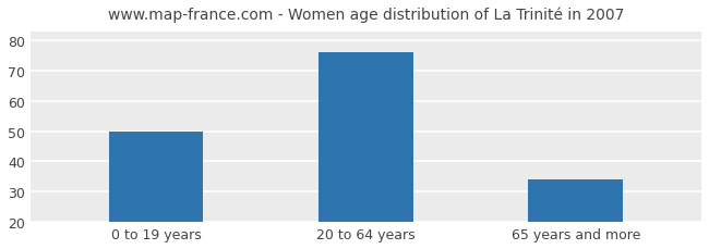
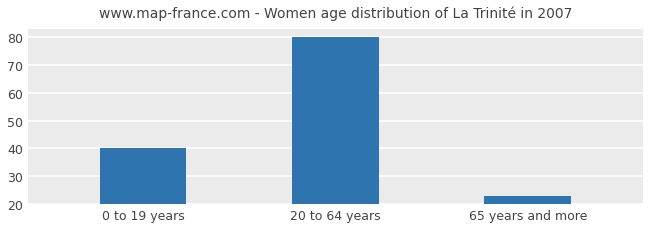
0 to 19 years: 50 -> 40
20 to 64 years: 76 -> 80
65 years and more: 34 -> 23
